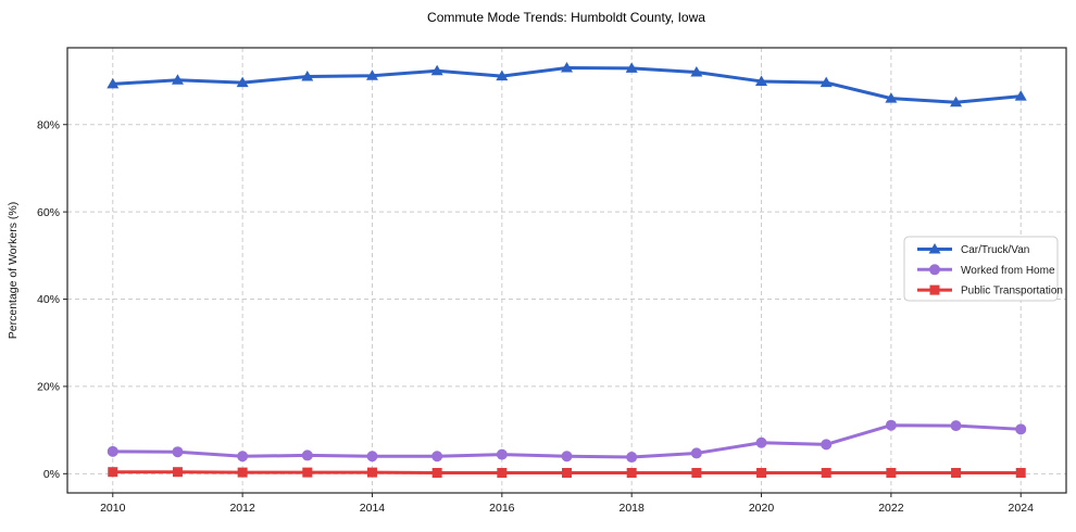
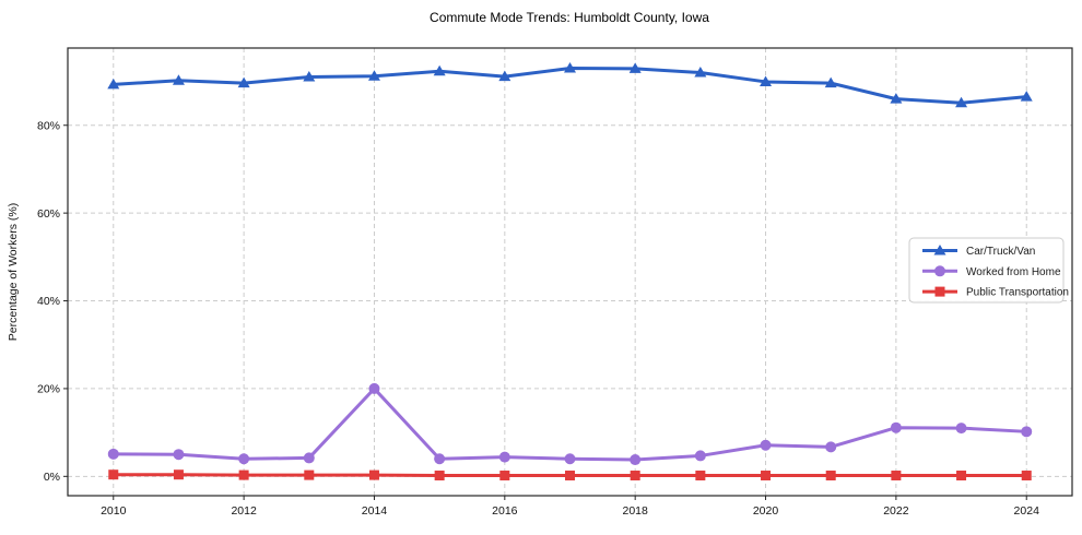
Worked from Home/2014: 4% -> 20%
